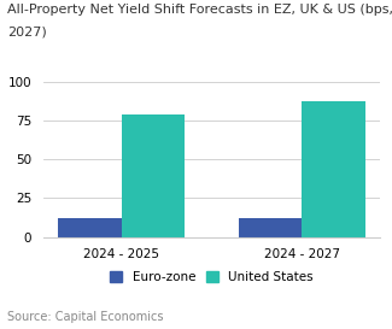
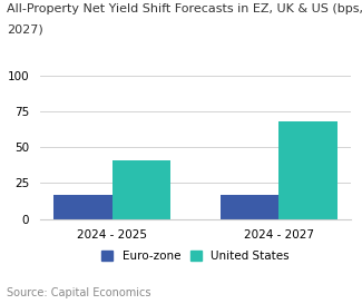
Euro-zone/2024 - 2025: 12 -> 17
United States/2024 - 2025: 79 -> 41
Euro-zone/2024 - 2027: 12 -> 17
United States/2024 - 2027: 88 -> 68
